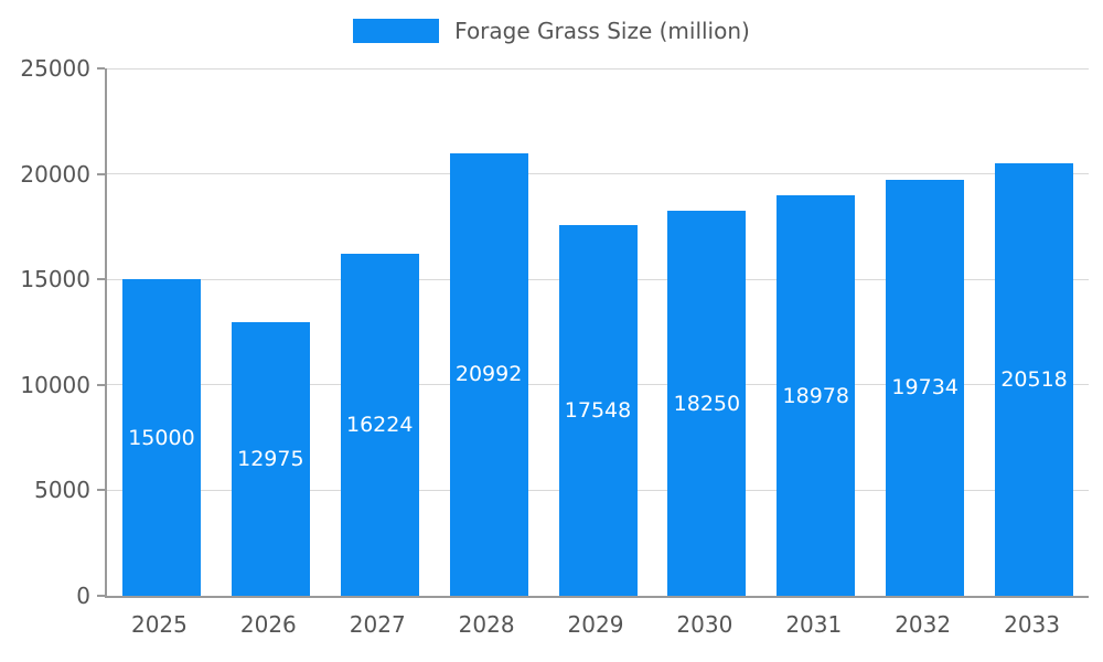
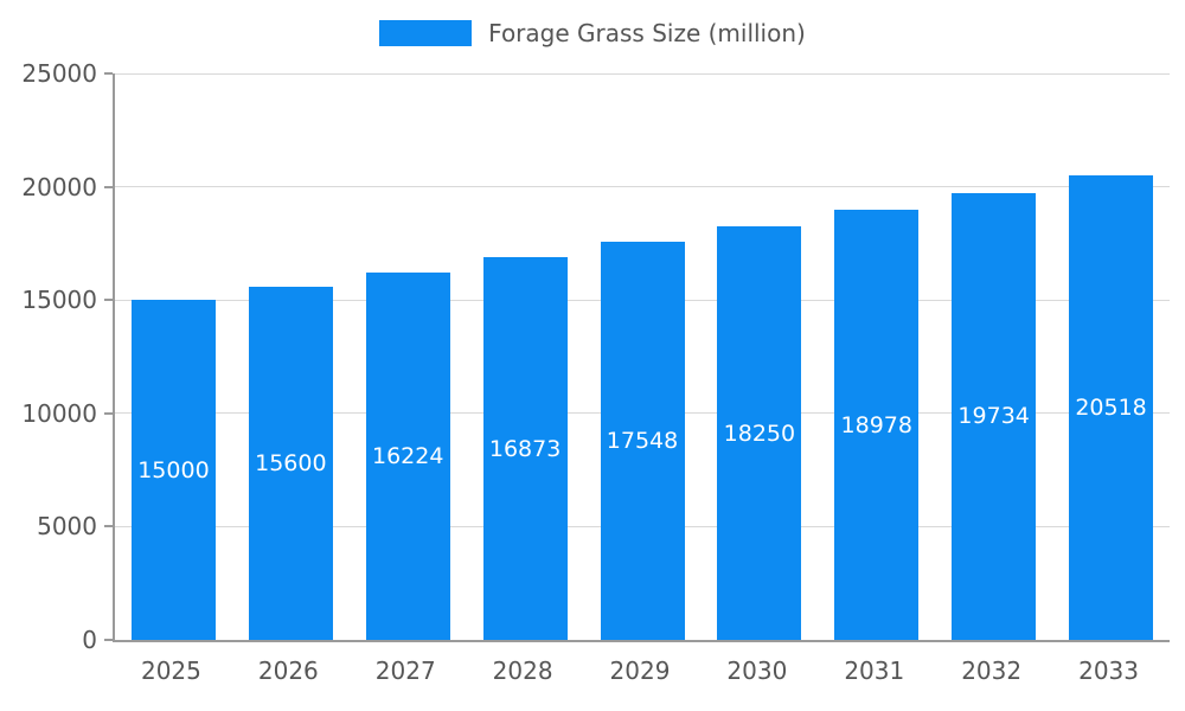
2026: 12975 -> 15600
2028: 20992 -> 16873
